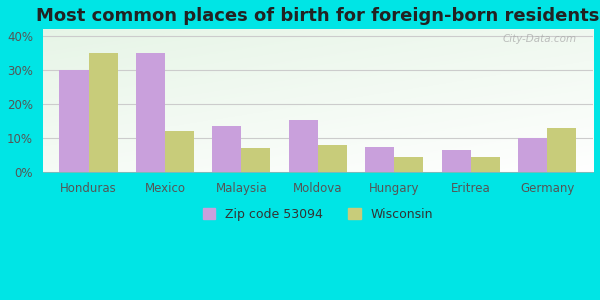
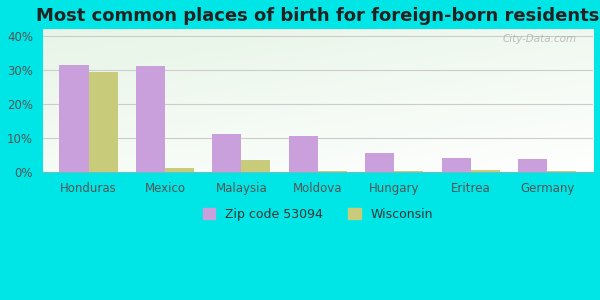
Zip code 53094/Honduras: 30.0% -> 31.5%
Wisconsin/Honduras: 35.0% -> 29.5%
Zip code 53094/Mexico: 35.0% -> 31.2%
Wisconsin/Mexico: 12.0% -> 1.2%
Zip code 53094/Malaysia: 13.5% -> 11.2%
Wisconsin/Malaysia: 7.0% -> 3.6%
Zip code 53094/Moldova: 15.5% -> 10.7%
Wisconsin/Moldova: 8.0% -> 0.3%
Zip code 53094/Hungary: 7.5% -> 5.8%
Wisconsin/Hungary: 4.5% -> 0.3%
Zip code 53094/Eritrea: 6.5% -> 4.2%
Wisconsin/Eritrea: 4.5% -> 0.6%
Zip code 53094/Germany: 10.0% -> 4.0%
Wisconsin/Germany: 13.0% -> 0.3%
